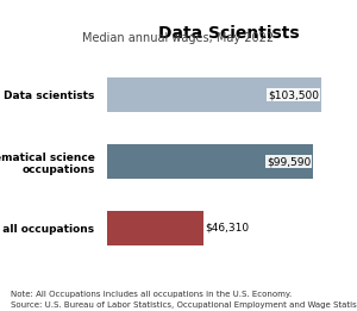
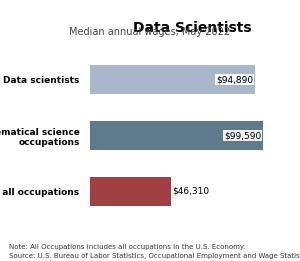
Data scientists: $103,500 -> $94,890
